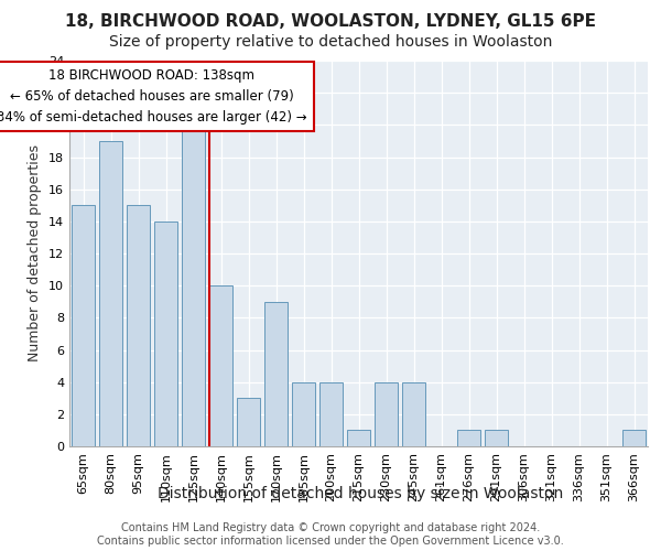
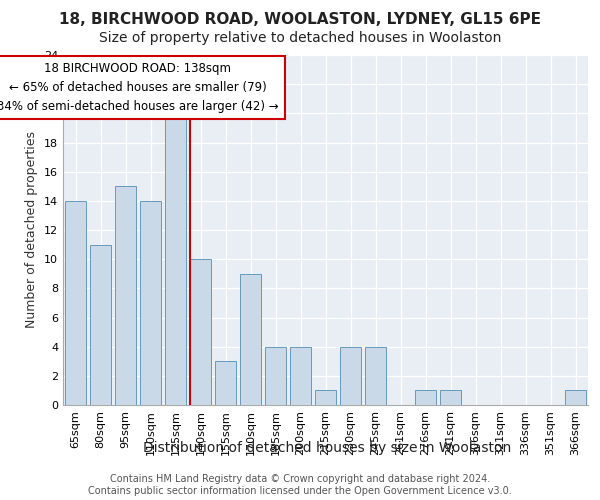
65sqm: 15 -> 14
80sqm: 19 -> 11
